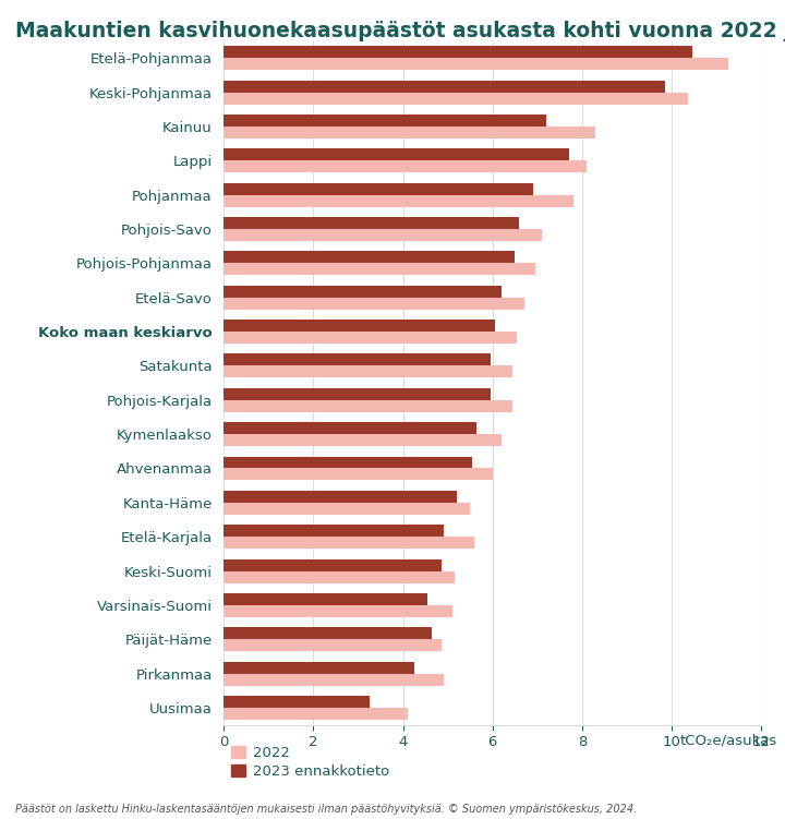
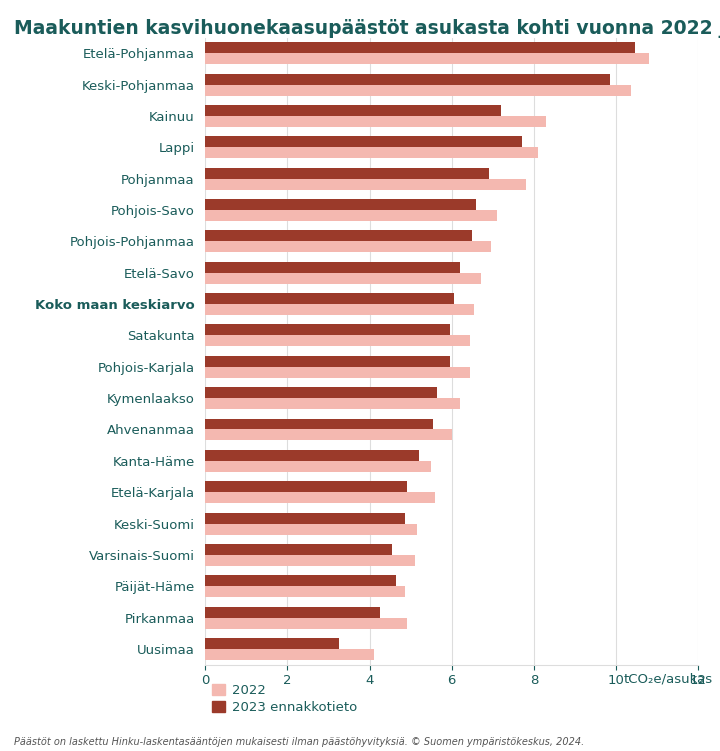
2022/Etelä-Pohjanmaa: 11.25 -> 10.80
